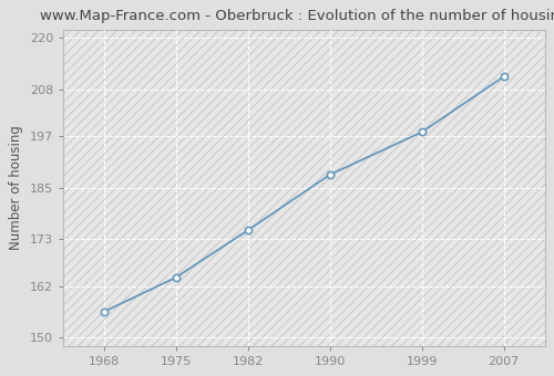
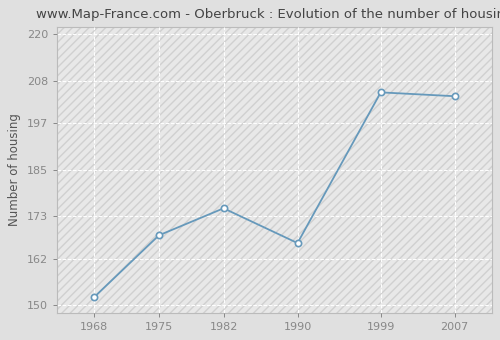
1968: 156 -> 152
1975: 164 -> 168
1990: 188 -> 166
1999: 198 -> 205
2007: 211 -> 204
